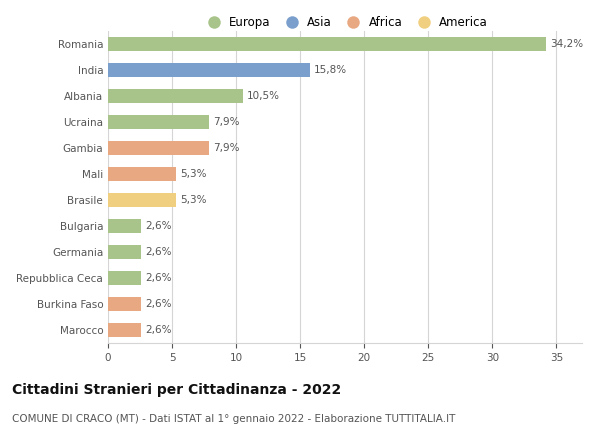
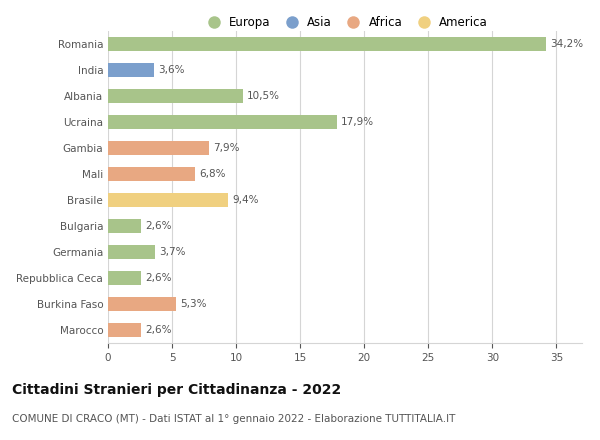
India: 15,8% -> 3,6%
Ucraina: 7,9% -> 17,9%
Mali: 5,3% -> 6,8%
Brasile: 5,3% -> 9,4%
Germania: 2,6% -> 3,7%
Burkina Faso: 2,6% -> 5,3%
